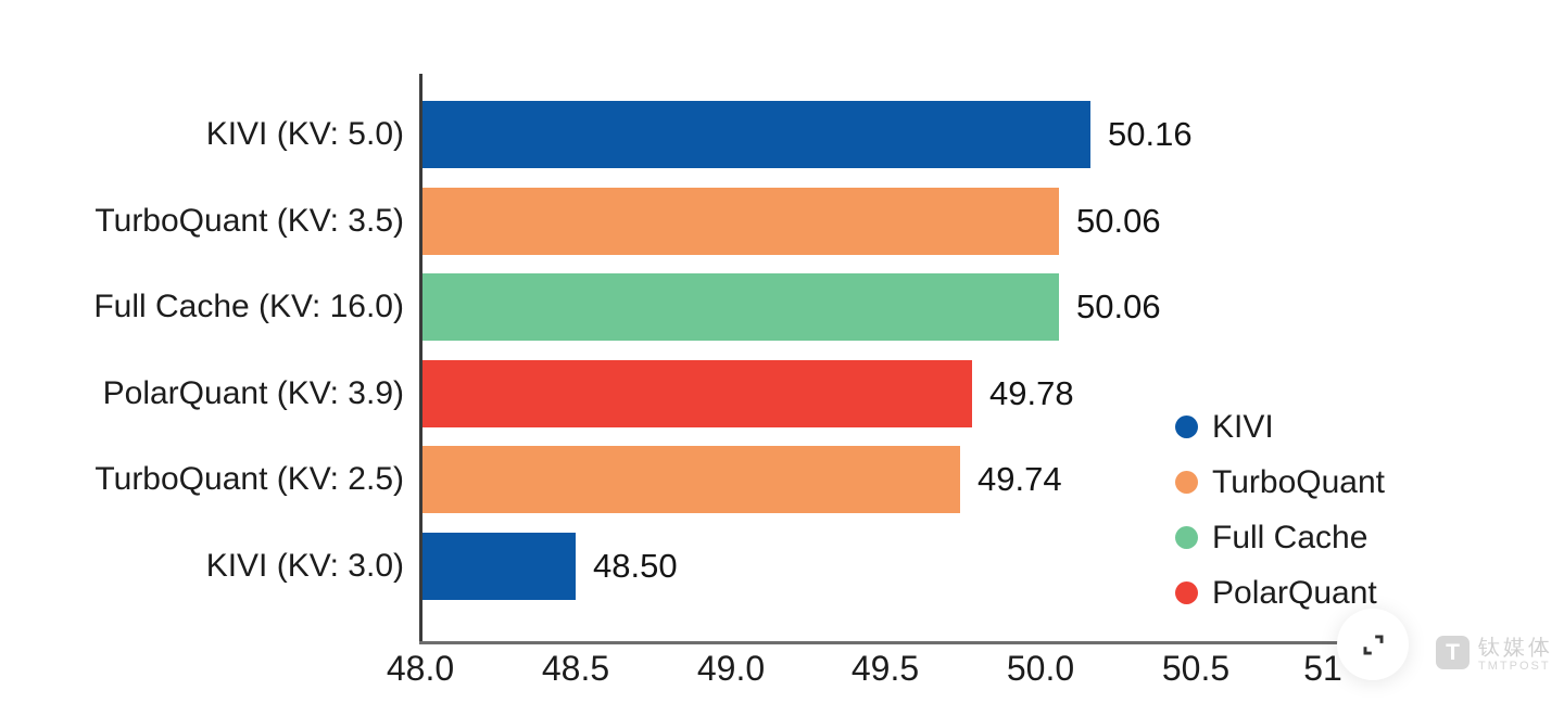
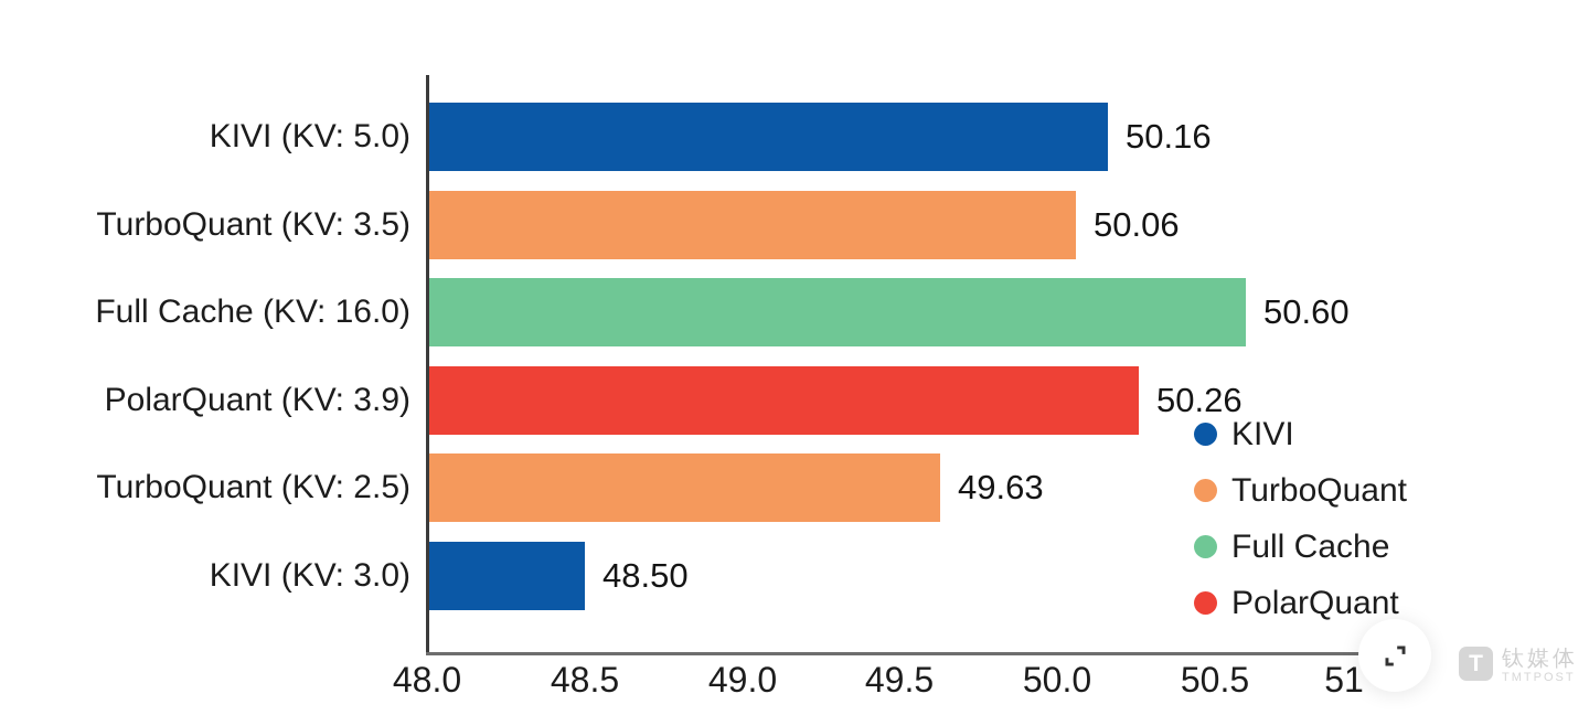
Full Cache (KV: 16.0): 50.06 -> 50.60
PolarQuant (KV: 3.9): 49.78 -> 50.26
TurboQuant (KV: 2.5): 49.74 -> 49.63
